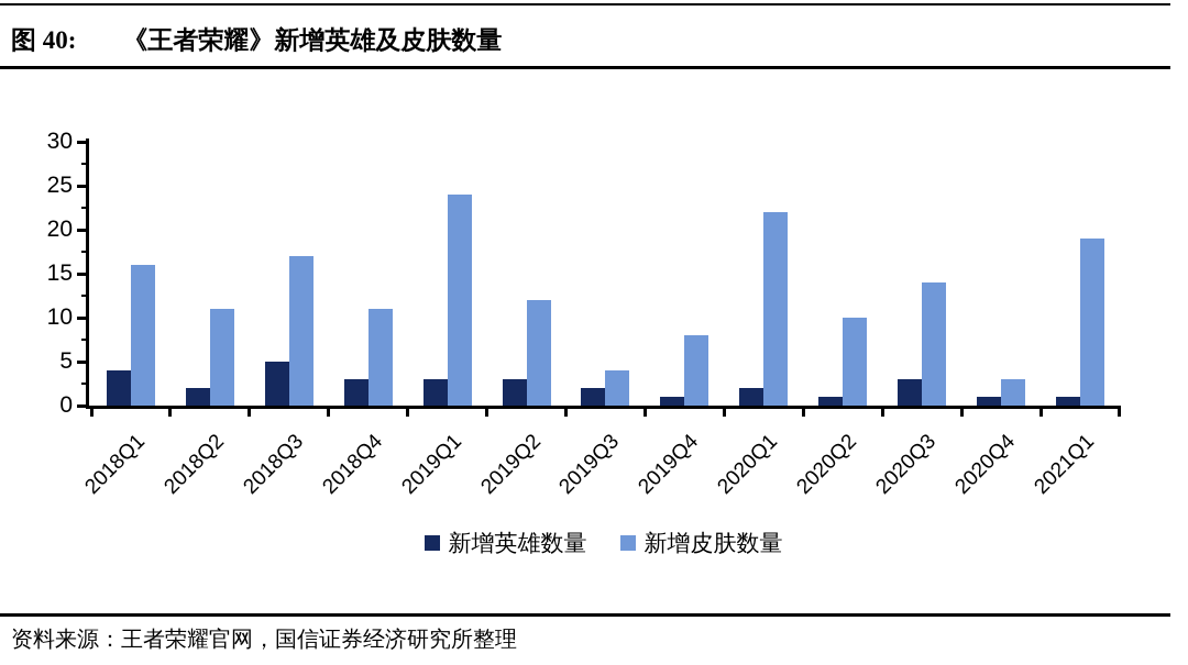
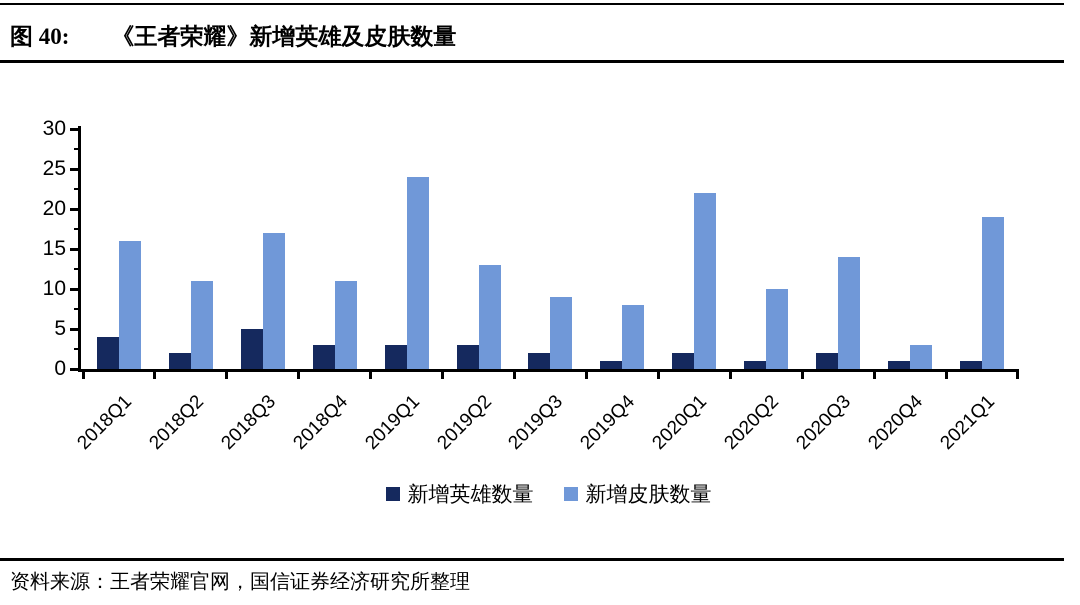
新增皮肤数量/2019Q2: 12 -> 13
新增皮肤数量/2019Q3: 4 -> 9
新增英雄数量/2020Q3: 3 -> 2
